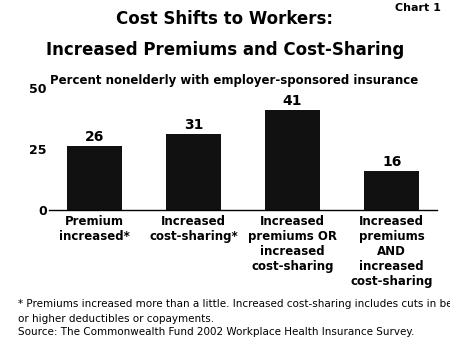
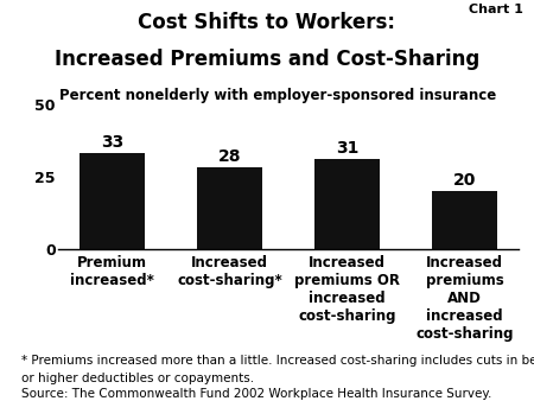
Premium increased*: 26 -> 33
Increased cost-sharing*: 31 -> 28
Increased premiums OR increased cost-sharing: 41 -> 31
Increased premiums AND increased cost-sharing: 16 -> 20
